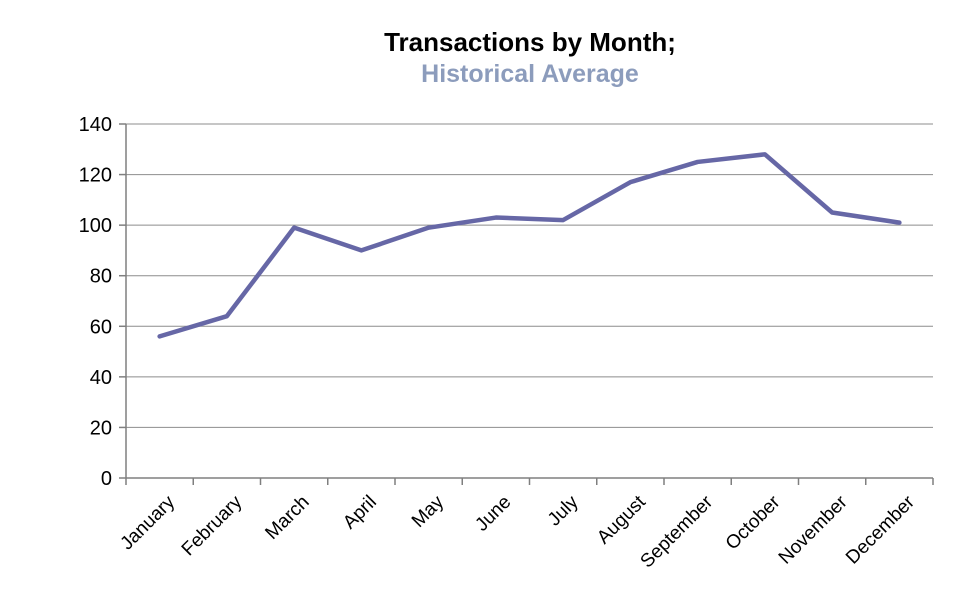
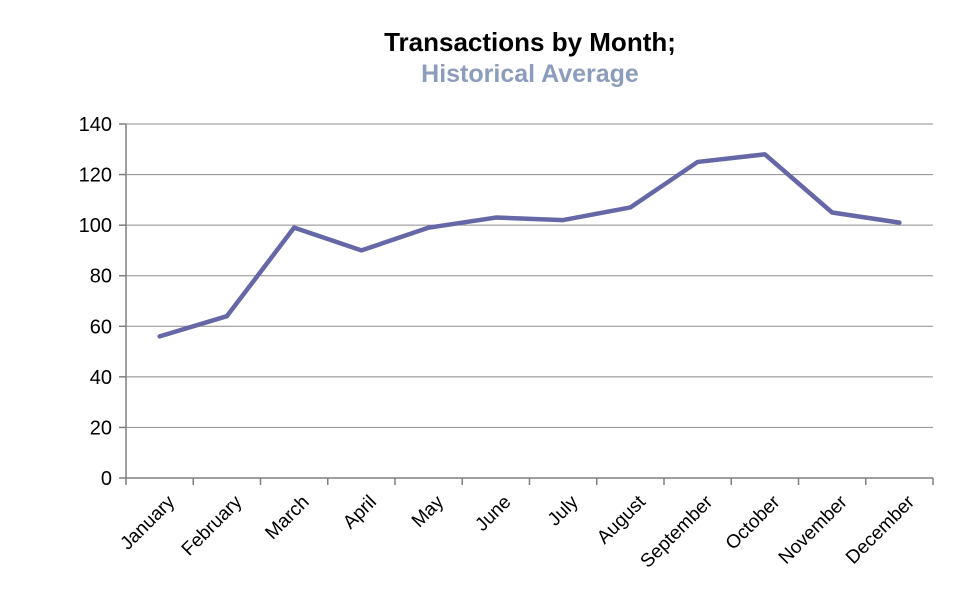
August: 117 -> 107
